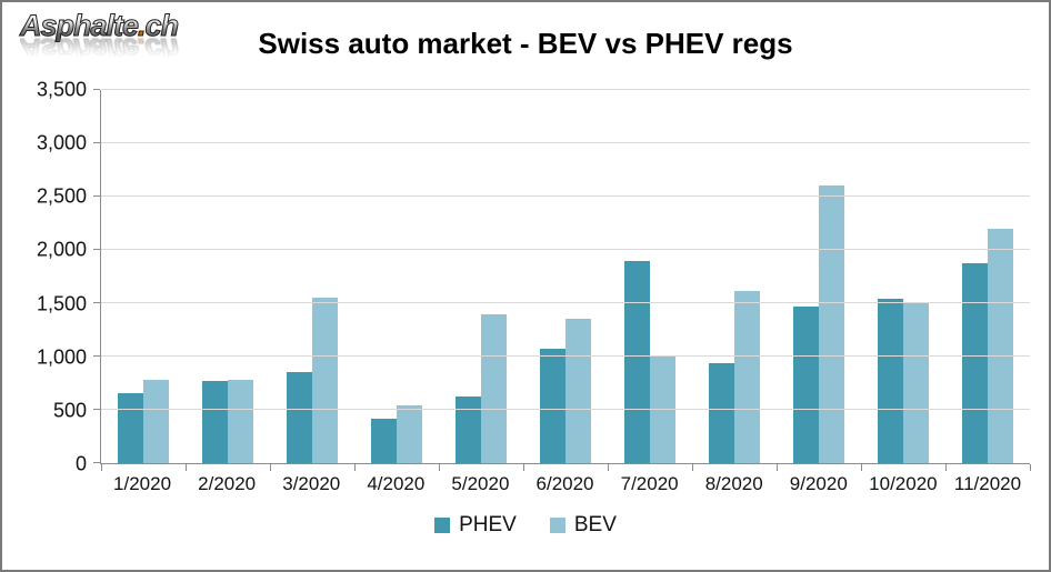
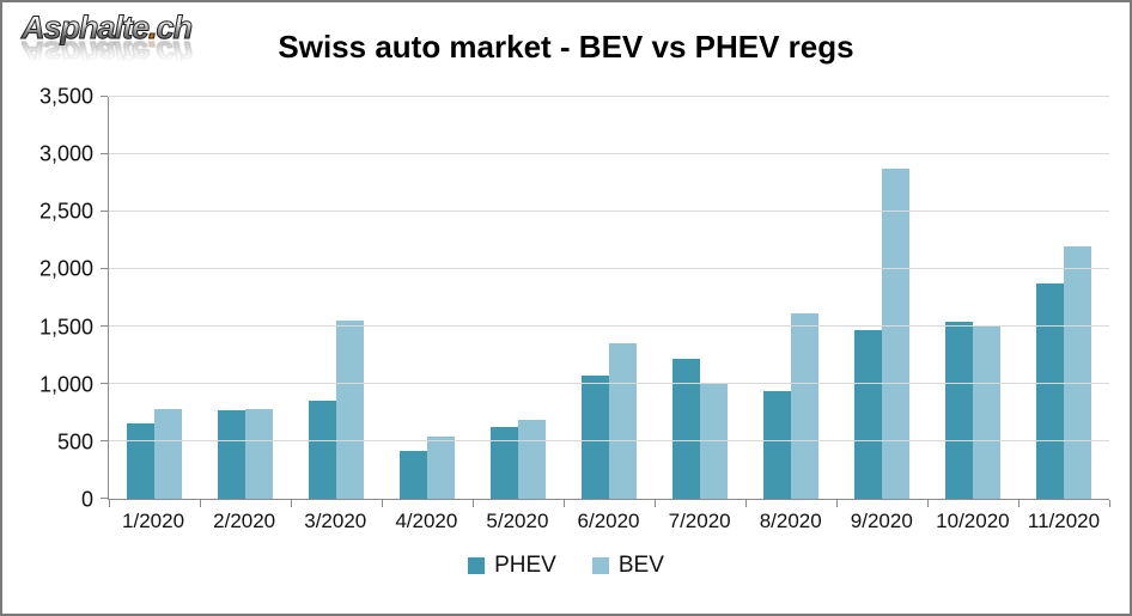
BEV/5/2020: 1400 -> 700
PHEV/7/2020: 1900 -> 1200
BEV/9/2020: 2600 -> 2900
